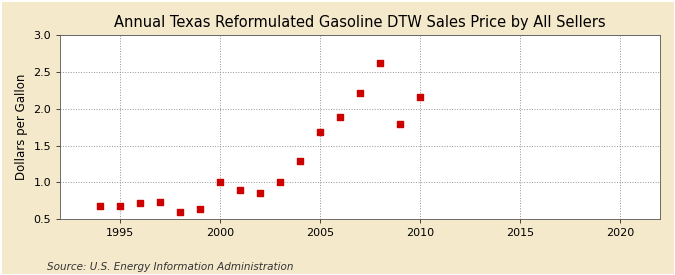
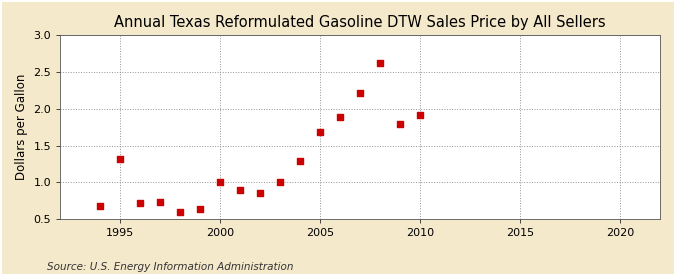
1995: 0.68 -> 1.32
2010: 2.16 -> 1.92
